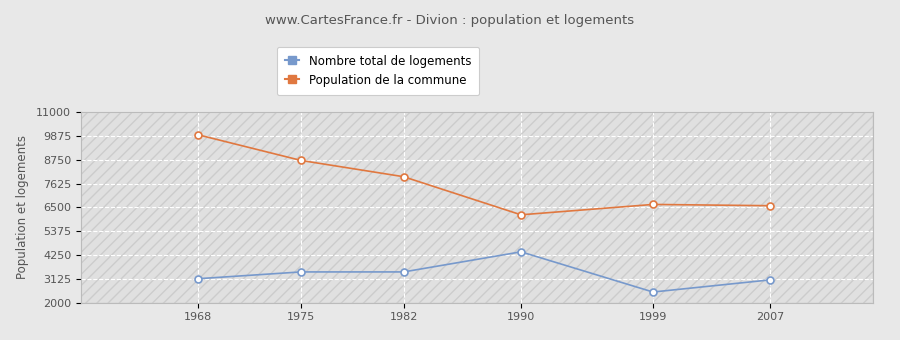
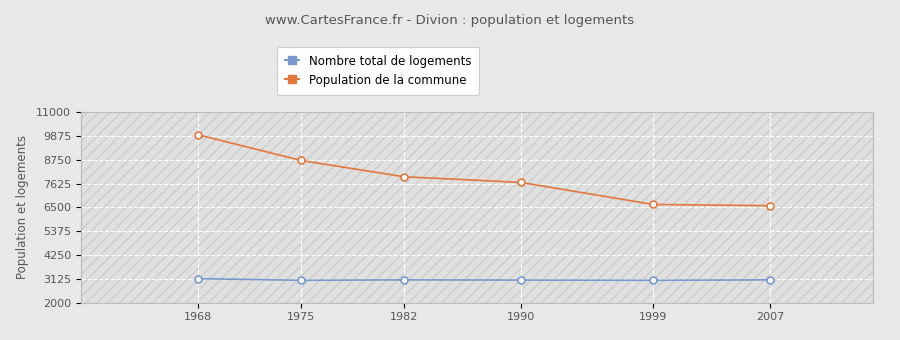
Nombre total de logements/1975: 3450 -> 3060
Nombre total de logements/1982: 3450 -> 3080
Nombre total de logements/1990: 4400 -> 3060
Population de la commune/1990: 6150 -> 7680
Nombre total de logements/1999: 2500 -> 3060
